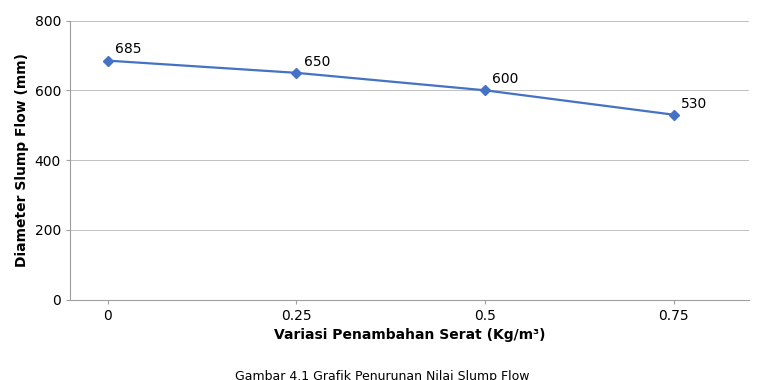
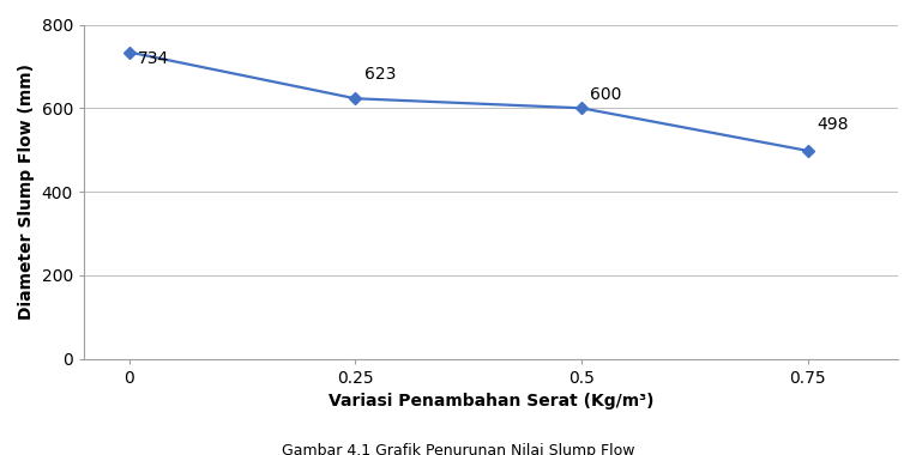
0: 685 -> 734
0.25: 650 -> 623
0.75: 530 -> 498
